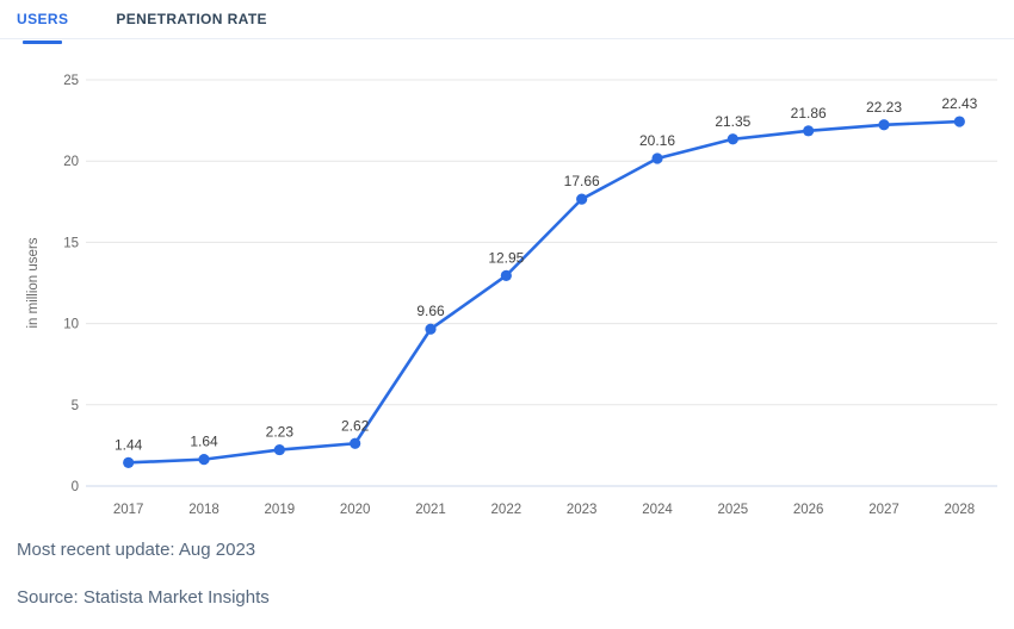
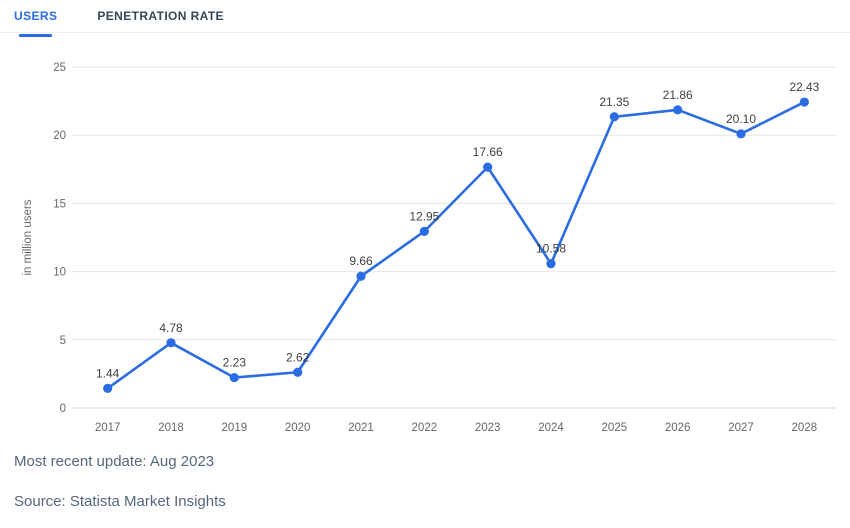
2018: 1.64 -> 4.78
2024: 20.16 -> 10.58
2027: 22.23 -> 20.10
